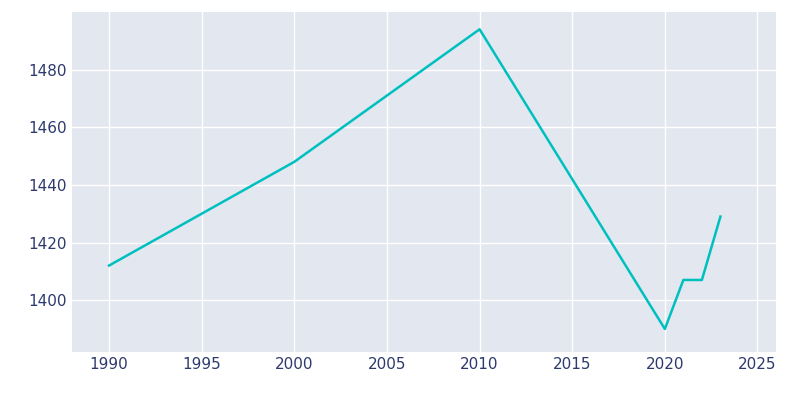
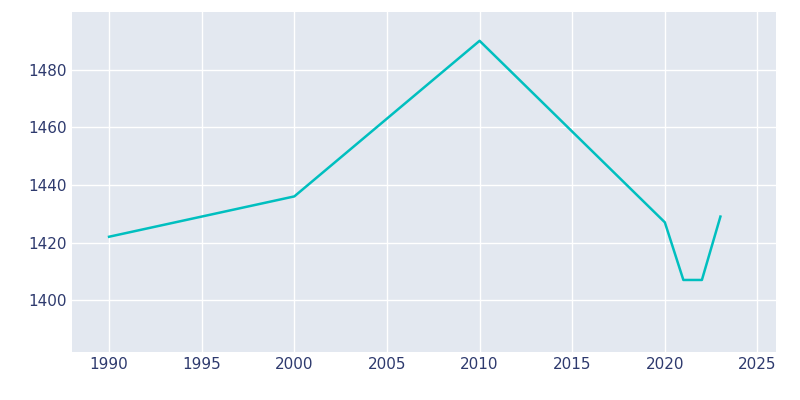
1990: 1412 -> 1422
2000: 1448 -> 1436
2010: 1494 -> 1490
2020: 1390 -> 1427
